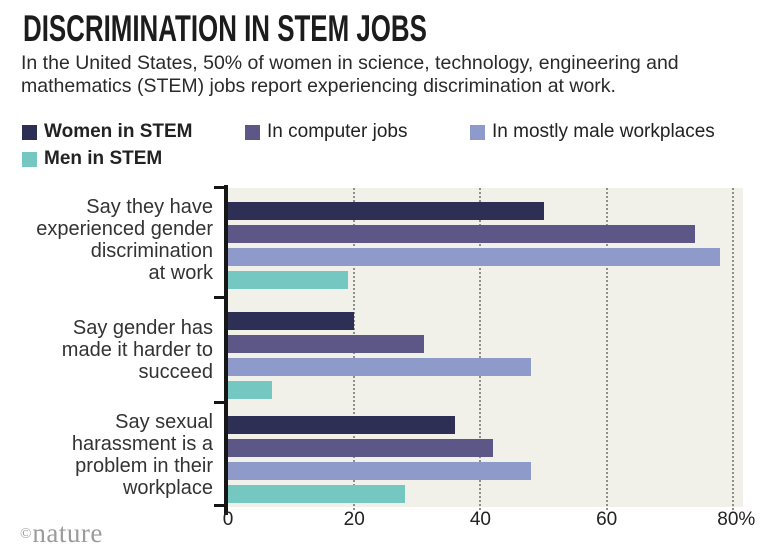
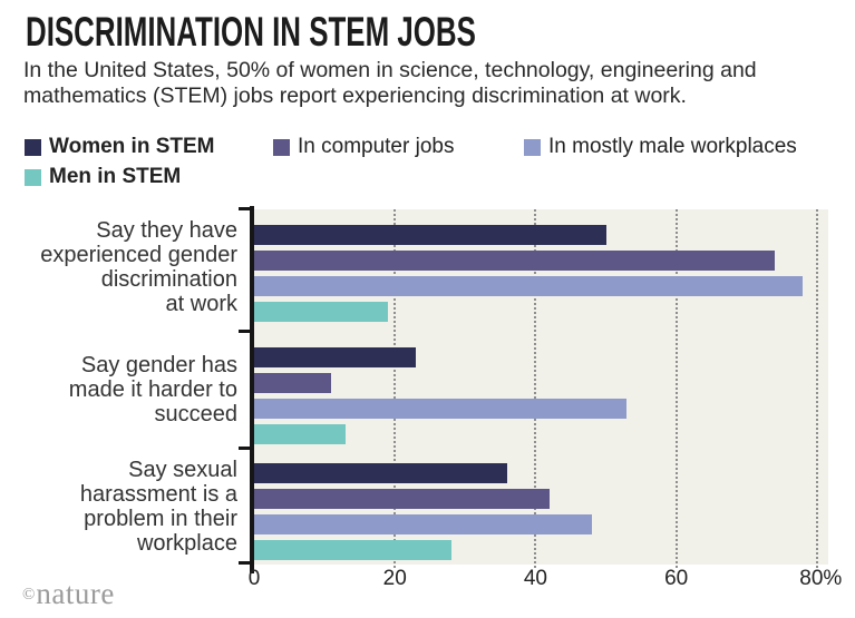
Women in STEM/Say gender has made it harder to succeed: 20% -> 23%
In computer jobs/Say gender has made it harder to succeed: 31% -> 11%
In mostly male workplaces/Say gender has made it harder to succeed: 48% -> 53%
Men in STEM/Say gender has made it harder to succeed: 7% -> 13%
